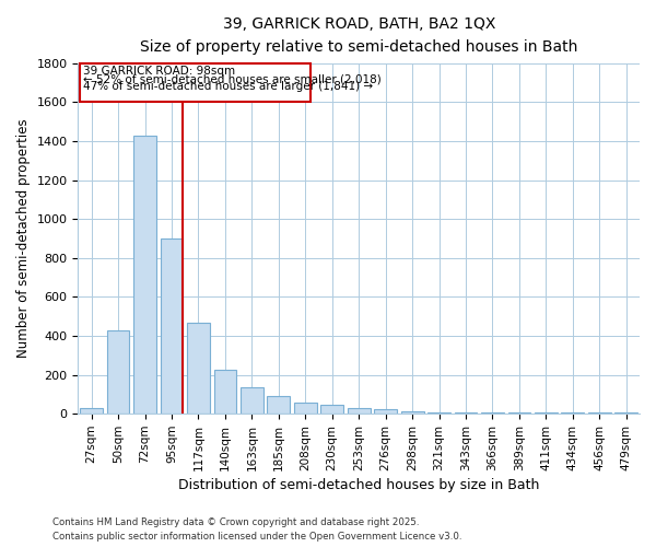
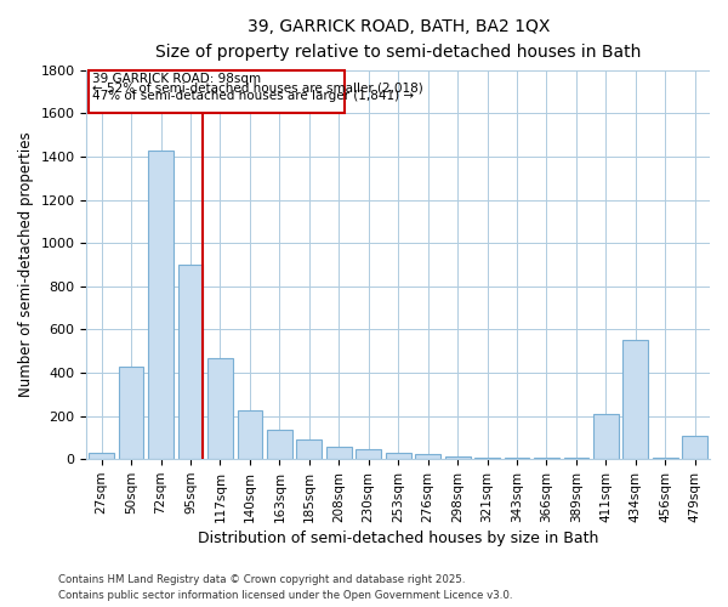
411sqm: 0 -> 210
434sqm: 0 -> 550
479sqm: 0 -> 110
